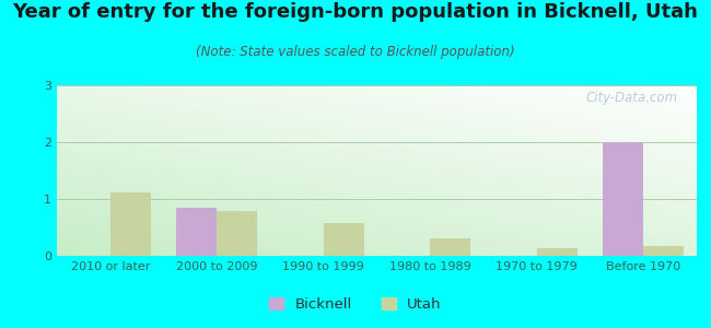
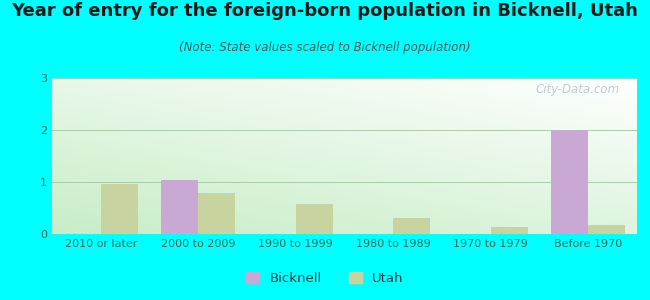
Utah/2010 or later: 1.12 -> 0.97
Bicknell/2000 to 2009: 0.84 -> 1.04
